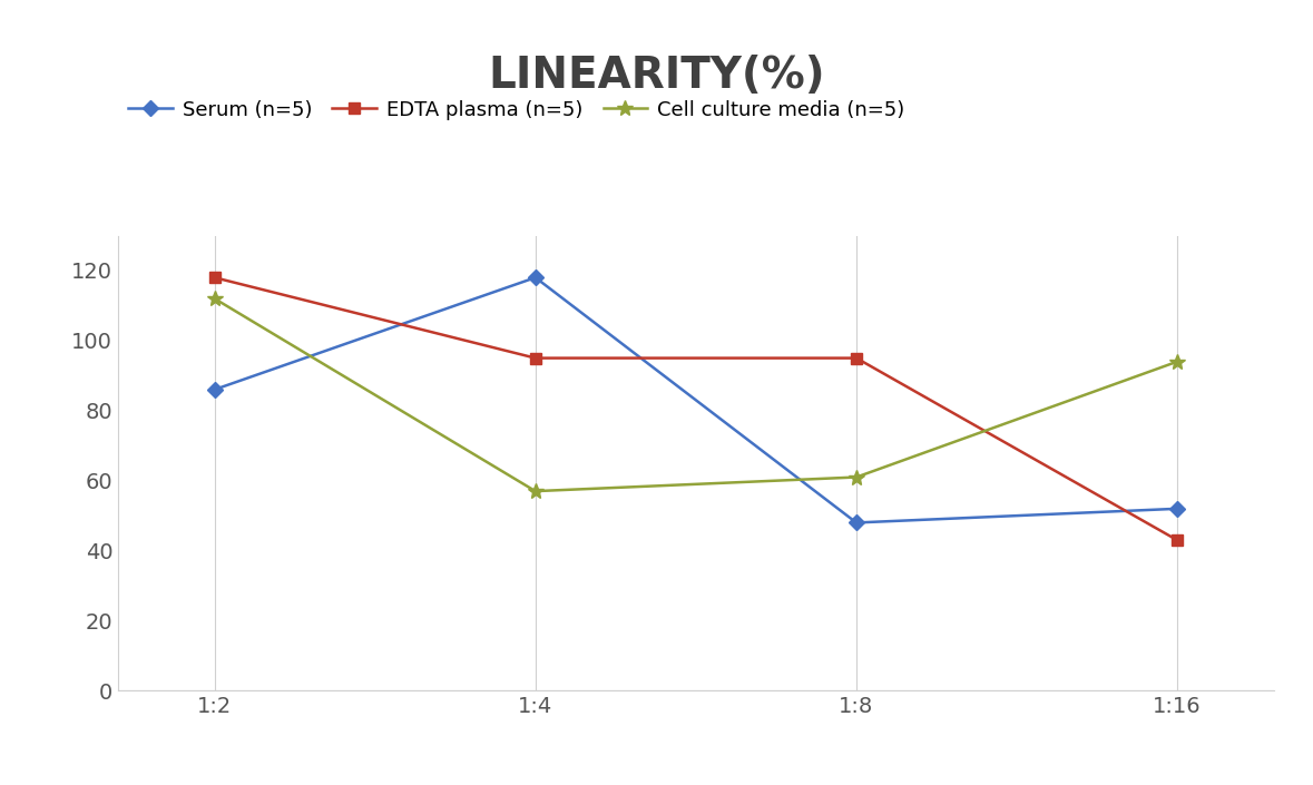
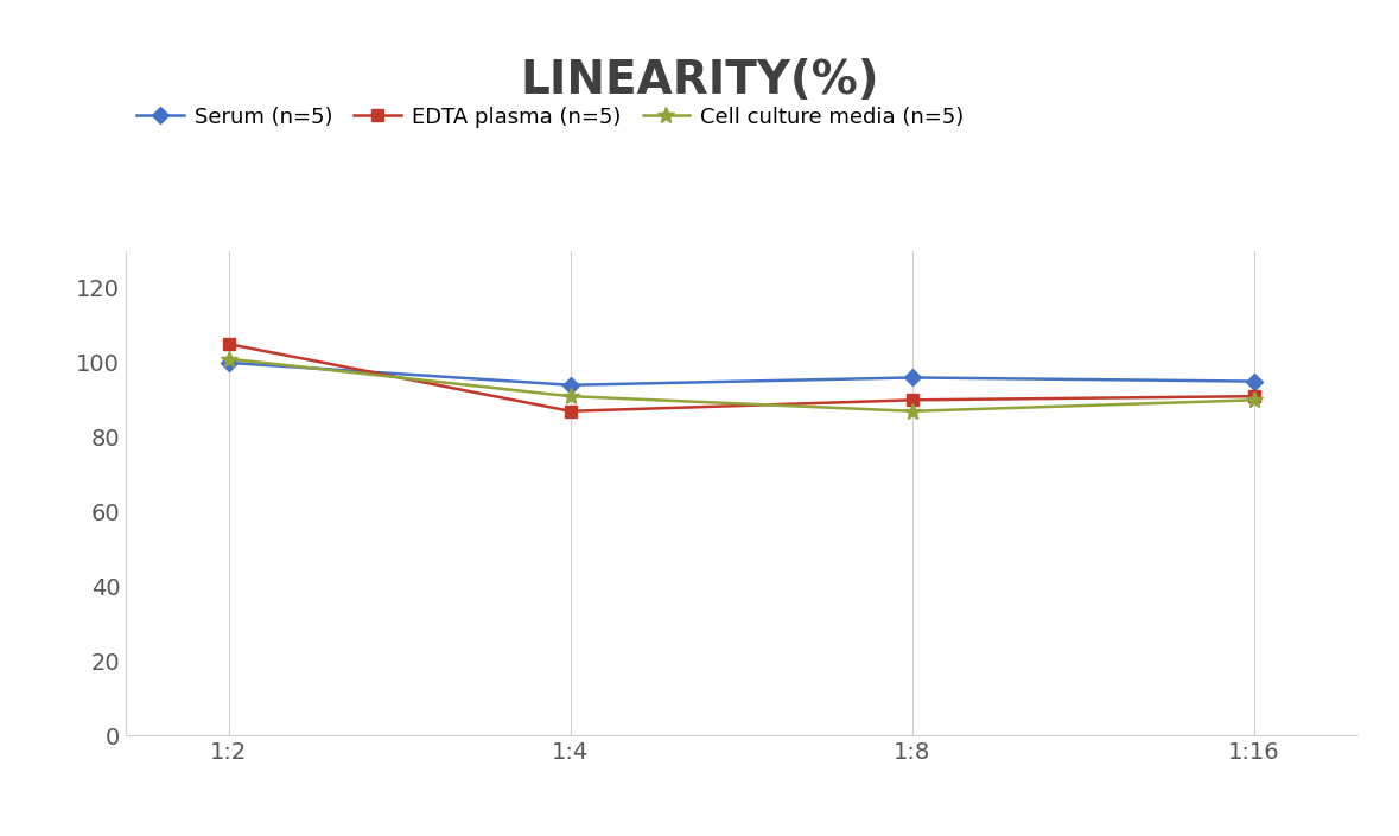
Serum (n=5)/1:2: 86 -> 100
EDTA plasma (n=5)/1:2: 118 -> 105
Cell culture media (n=5)/1:2: 112 -> 101
Serum (n=5)/1:4: 118 -> 94
EDTA plasma (n=5)/1:4: 95 -> 87
Cell culture media (n=5)/1:4: 57 -> 91
Serum (n=5)/1:8: 48 -> 96
EDTA plasma (n=5)/1:8: 95 -> 90
Cell culture media (n=5)/1:8: 61 -> 87
Serum (n=5)/1:16: 52 -> 95
EDTA plasma (n=5)/1:16: 43 -> 91
Cell culture media (n=5)/1:16: 94 -> 90
